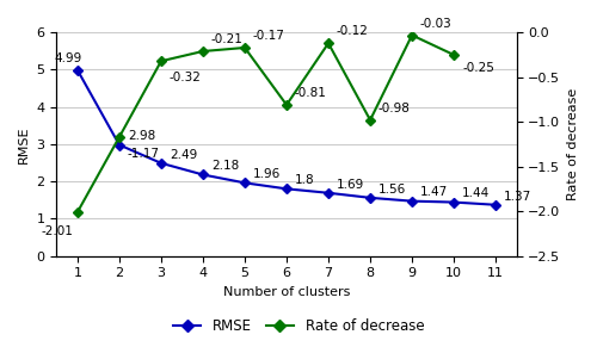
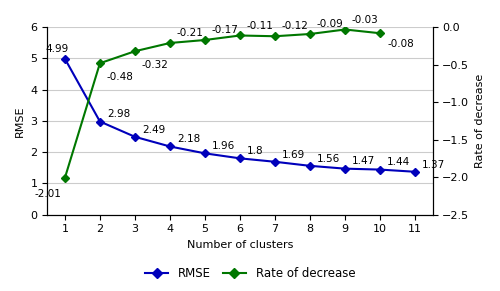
Rate of decrease/2: -1.17 -> -0.48
Rate of decrease/6: -0.81 -> -0.11
Rate of decrease/8: -0.98 -> -0.09
Rate of decrease/10: -0.25 -> -0.08
